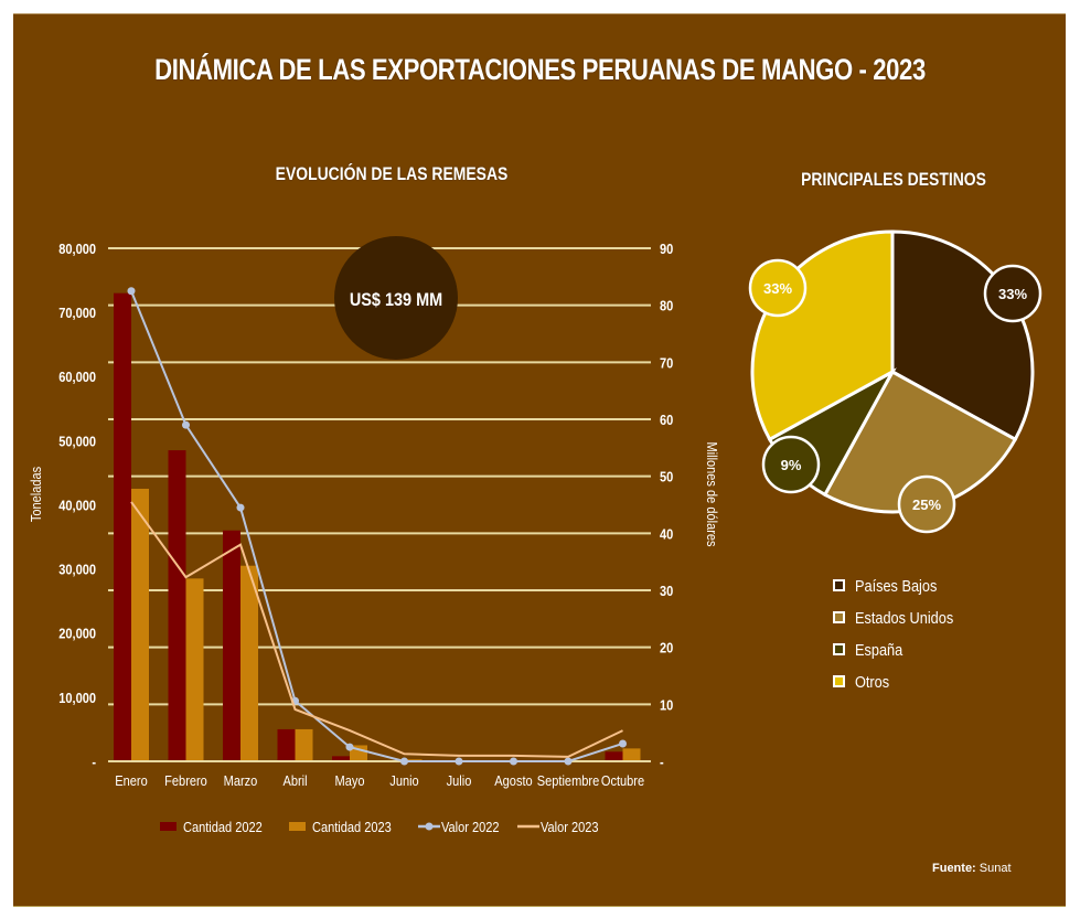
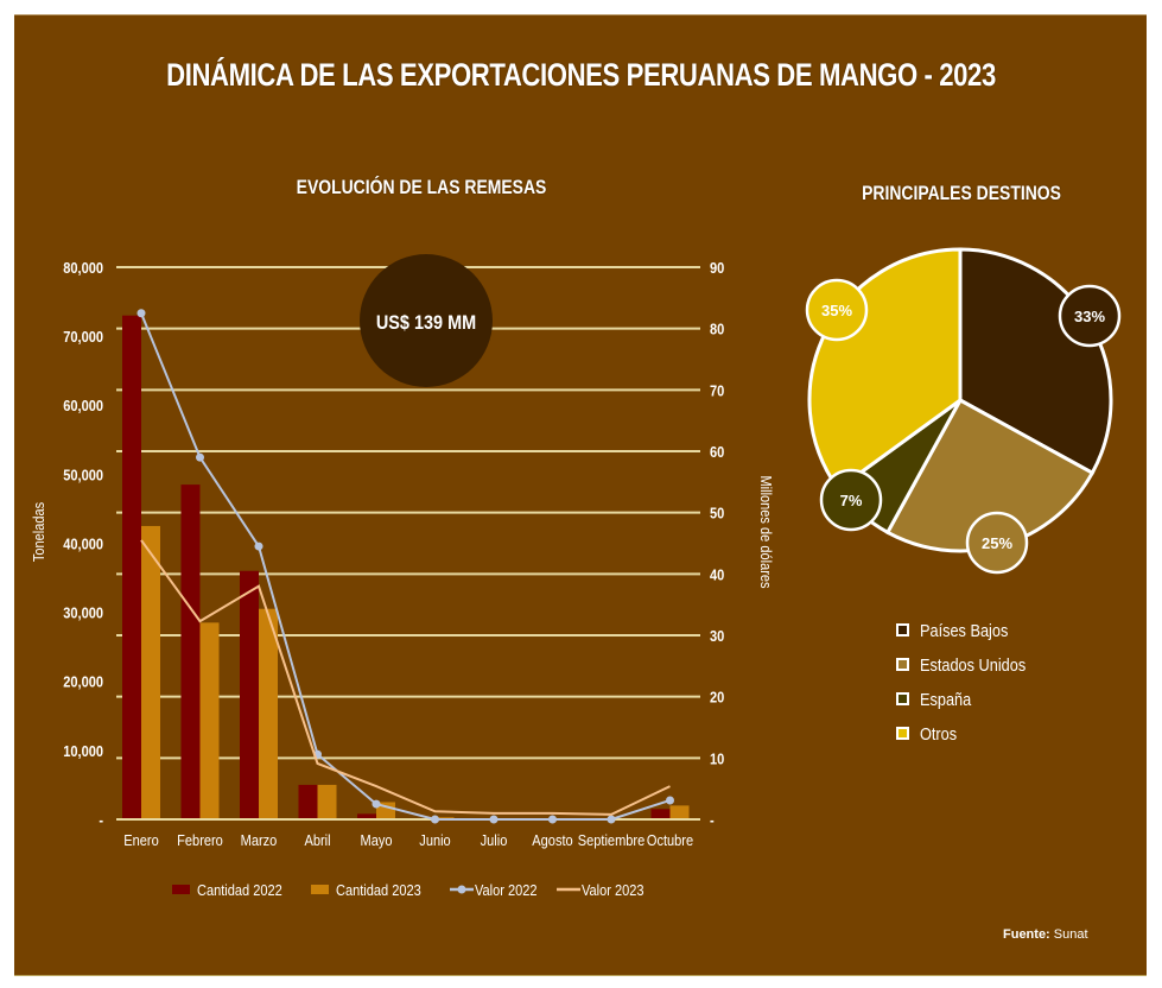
PRINCIPALES DESTINOS/España: 9% -> 7%
PRINCIPALES DESTINOS/Otros: 33% -> 35%
